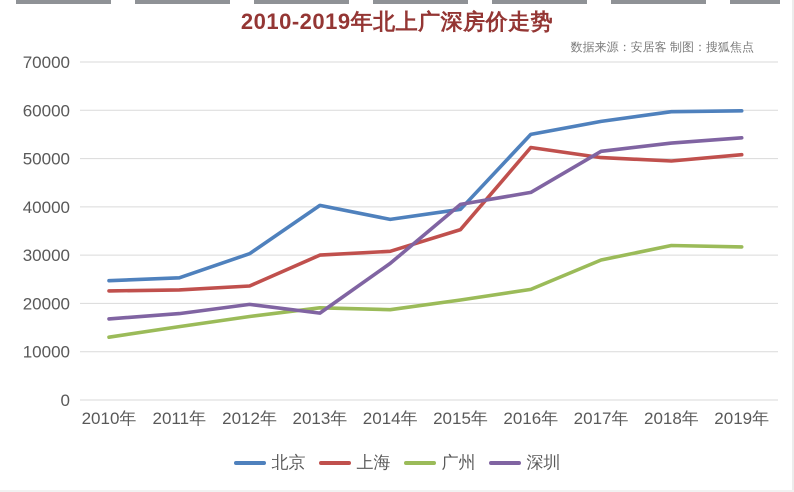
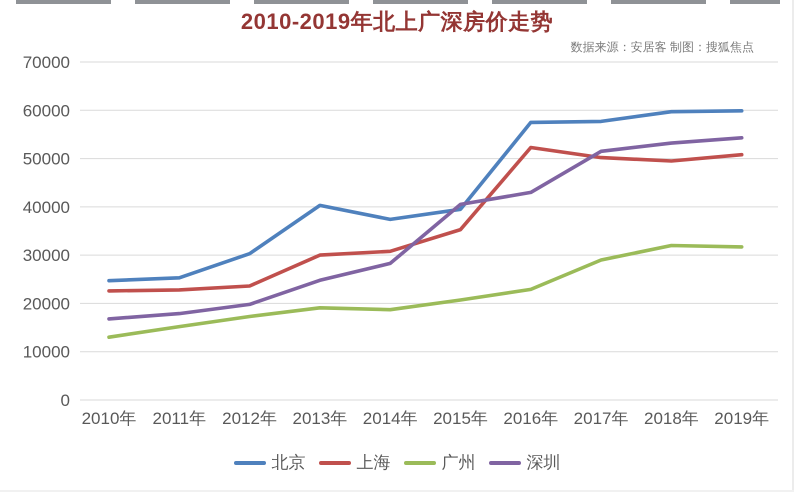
深圳/2013年: 18000 -> 25000
北京/2016年: 55000 -> 58000
